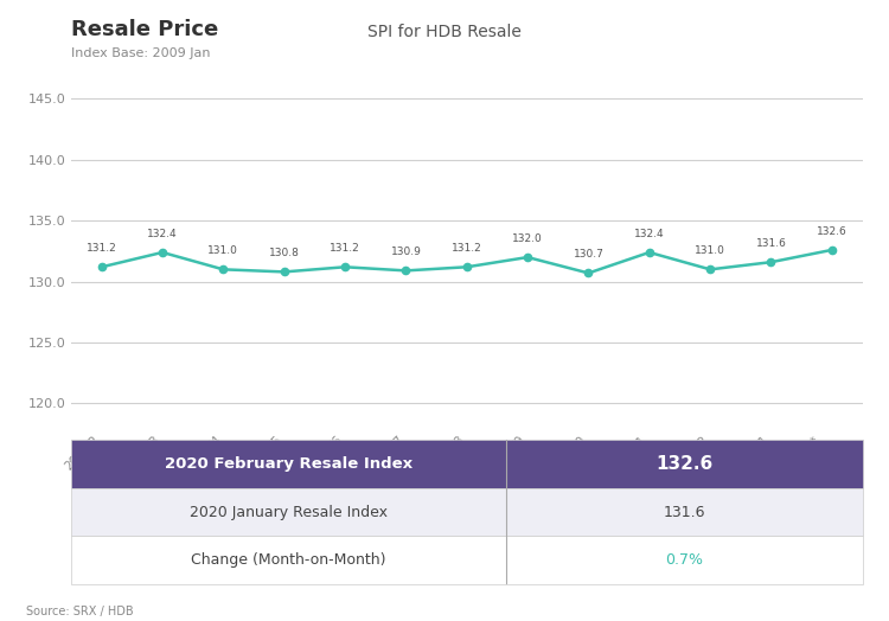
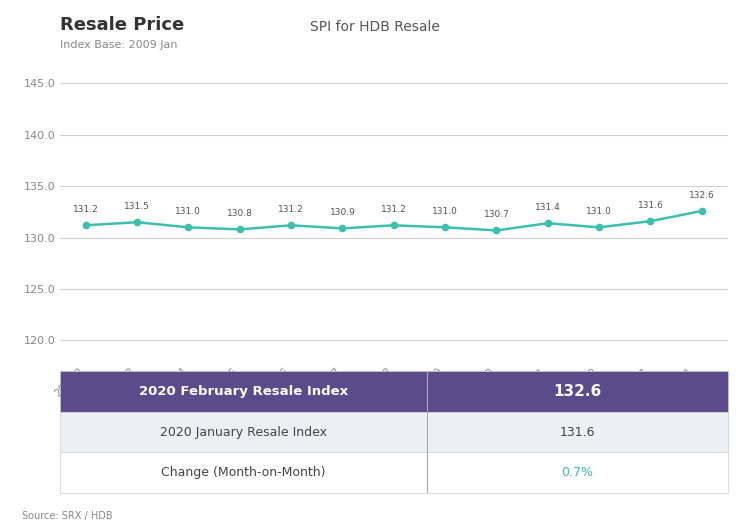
2019/3: 132.4 -> 131.5
2019/9: 132.0 -> 131.0
2019/11: 132.4 -> 131.4
